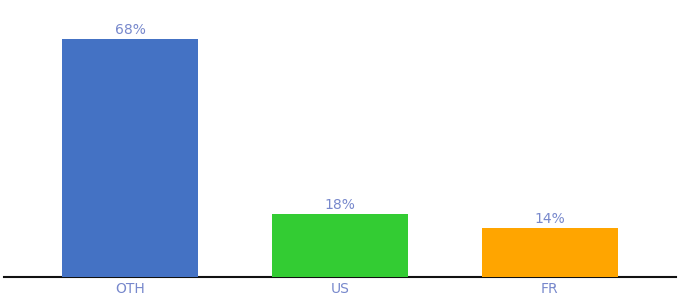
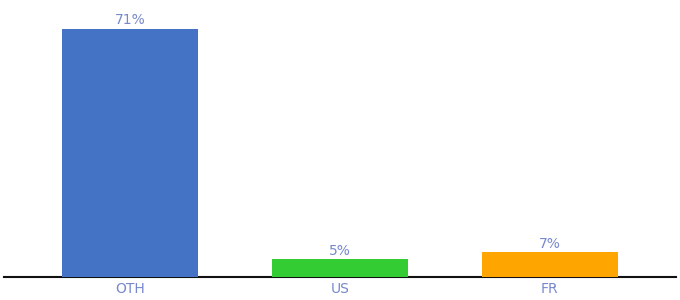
OTH: 68% -> 71%
US: 18% -> 5%
FR: 14% -> 7%
